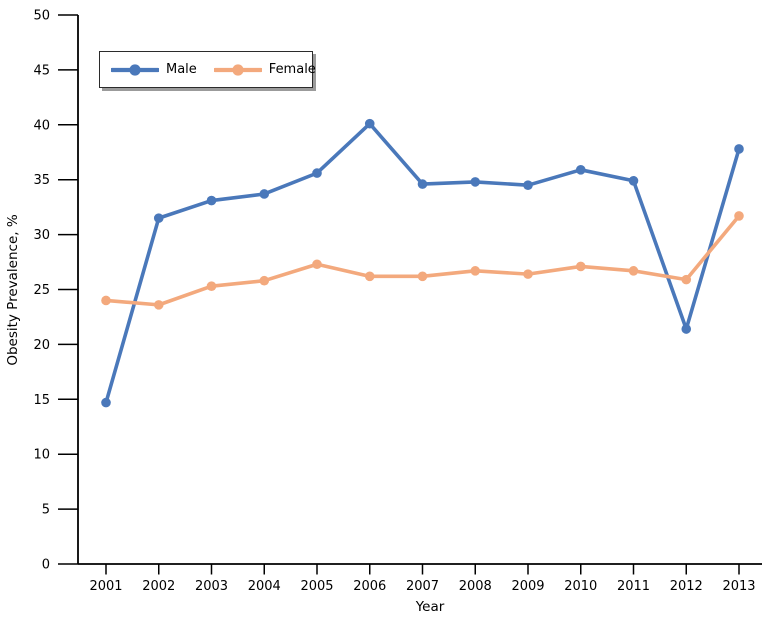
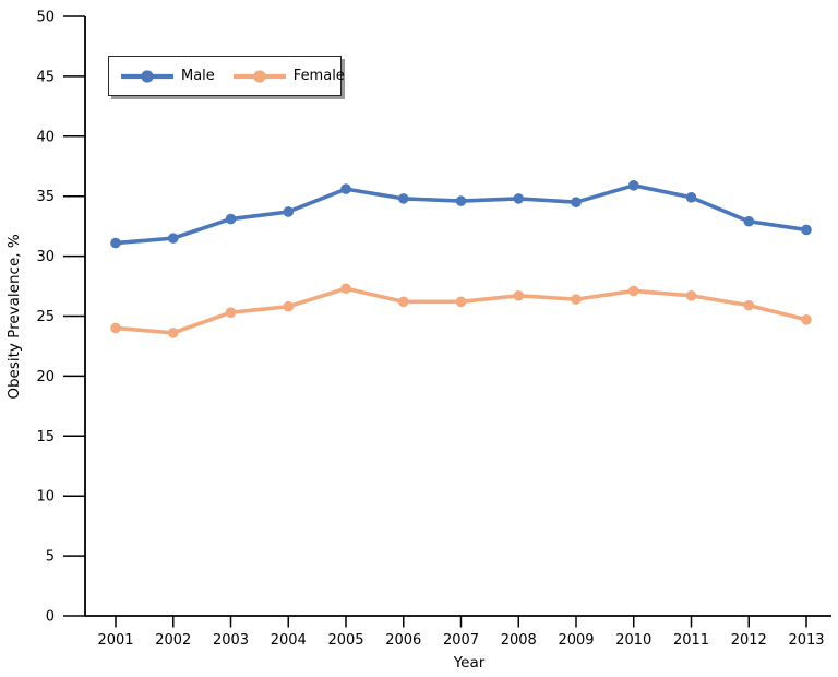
Male/2001: 14.7 -> 31.1
Male/2006: 40.1 -> 34.8
Male/2012: 21.4 -> 32.9
Male/2013: 37.8 -> 32.2
Female/2013: 31.7 -> 24.7
